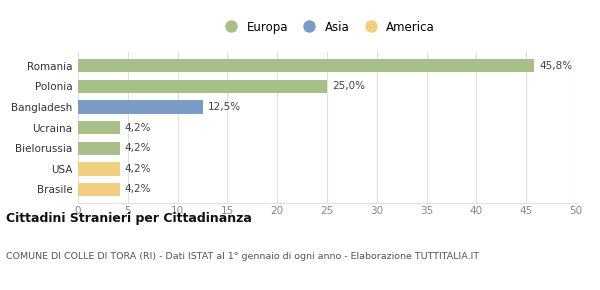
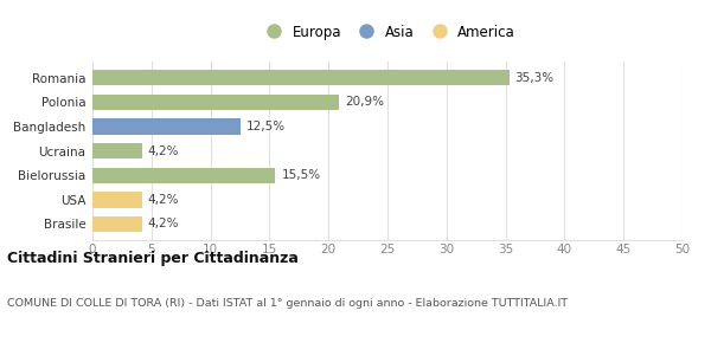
Romania: 45,8% -> 35,3%
Polonia: 25,0% -> 20,9%
Bielorussia: 4,2% -> 15,5%
